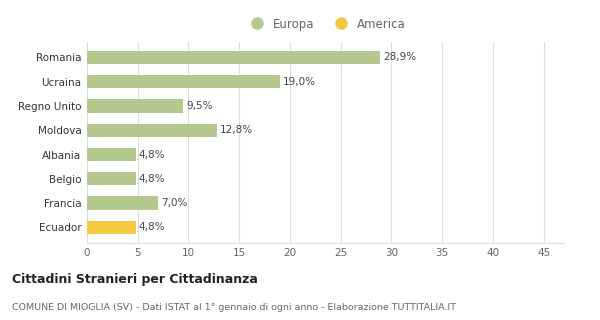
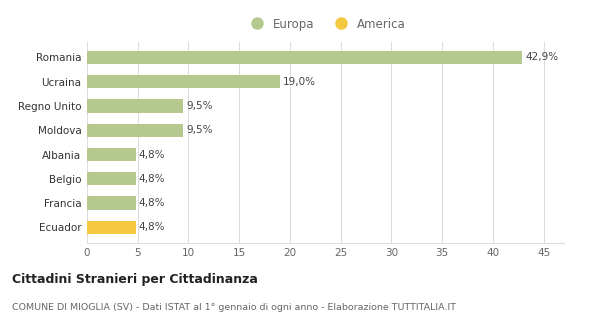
Romania: 28,9% -> 42,9%
Moldova: 12,8% -> 9,5%
Francia: 7,0% -> 4,8%
